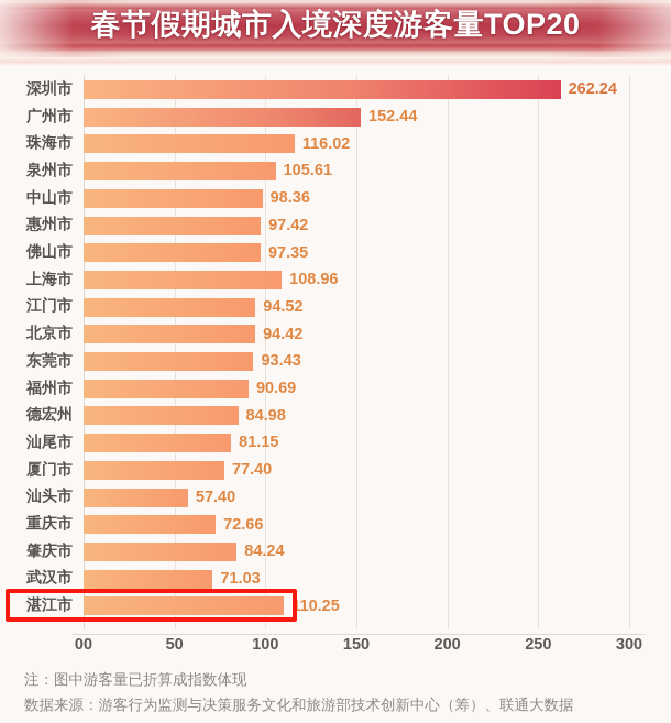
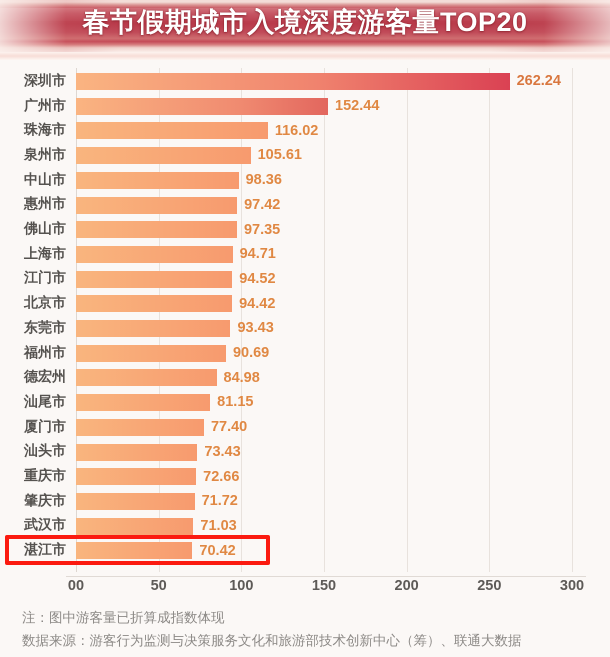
上海市: 108.96 -> 94.71
汕头市: 57.40 -> 73.43
肇庆市: 84.24 -> 71.72
湛江市: 110.25 -> 70.42
